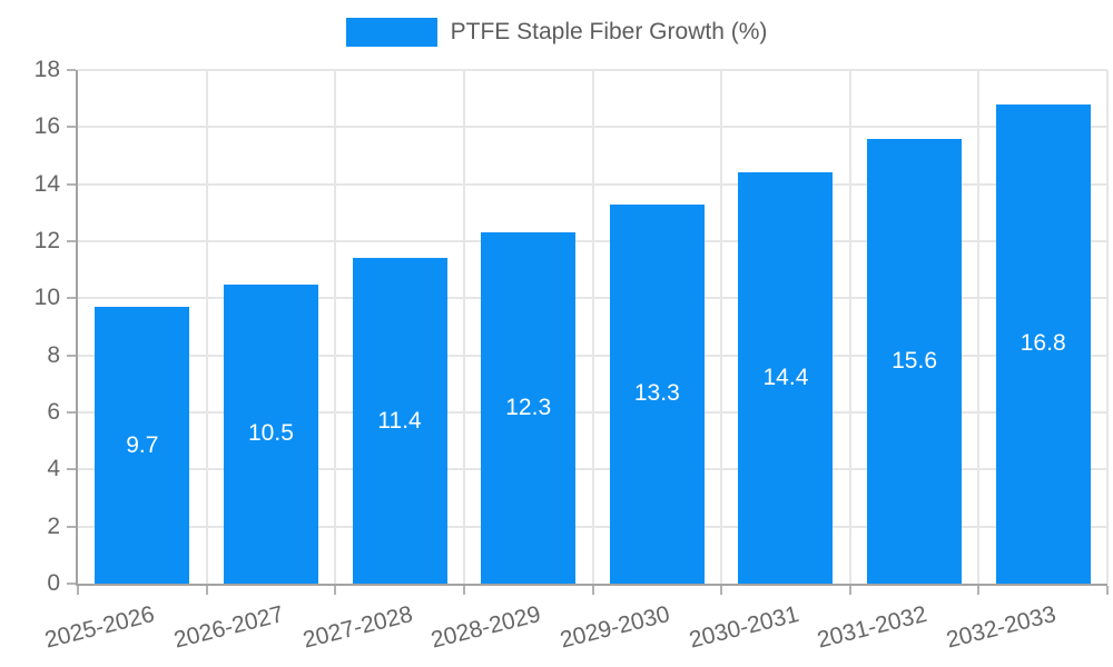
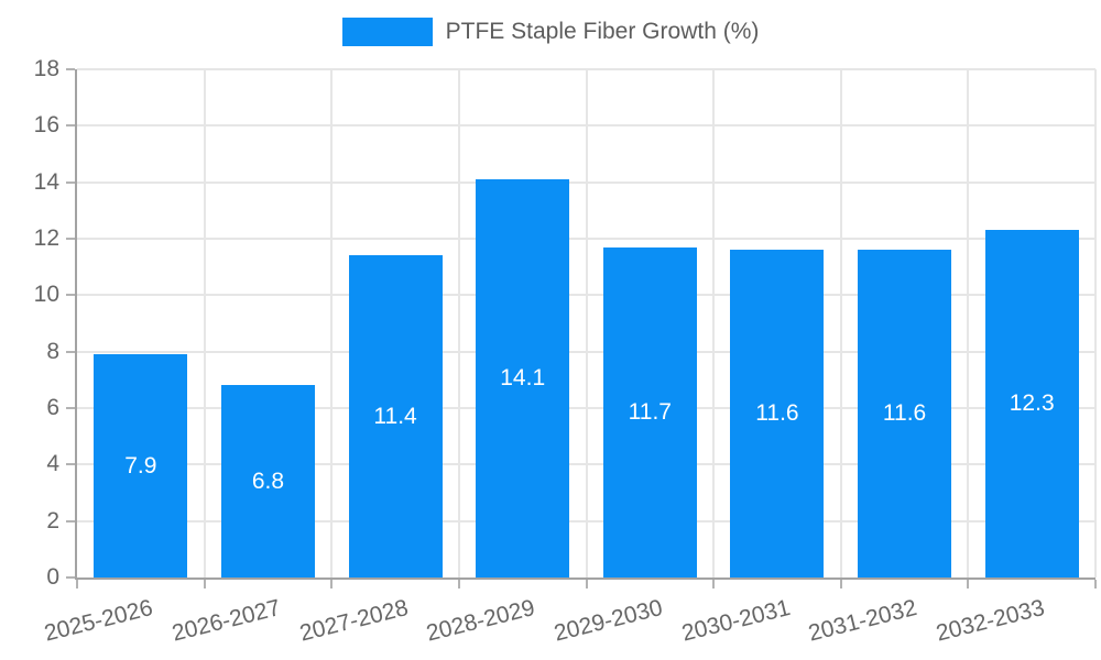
2025-2026: 9.7 -> 7.9
2026-2027: 10.5 -> 6.8
2028-2029: 12.3 -> 14.1
2029-2030: 13.3 -> 11.7
2030-2031: 14.4 -> 11.6
2031-2032: 15.6 -> 11.6
2032-2033: 16.8 -> 12.3
